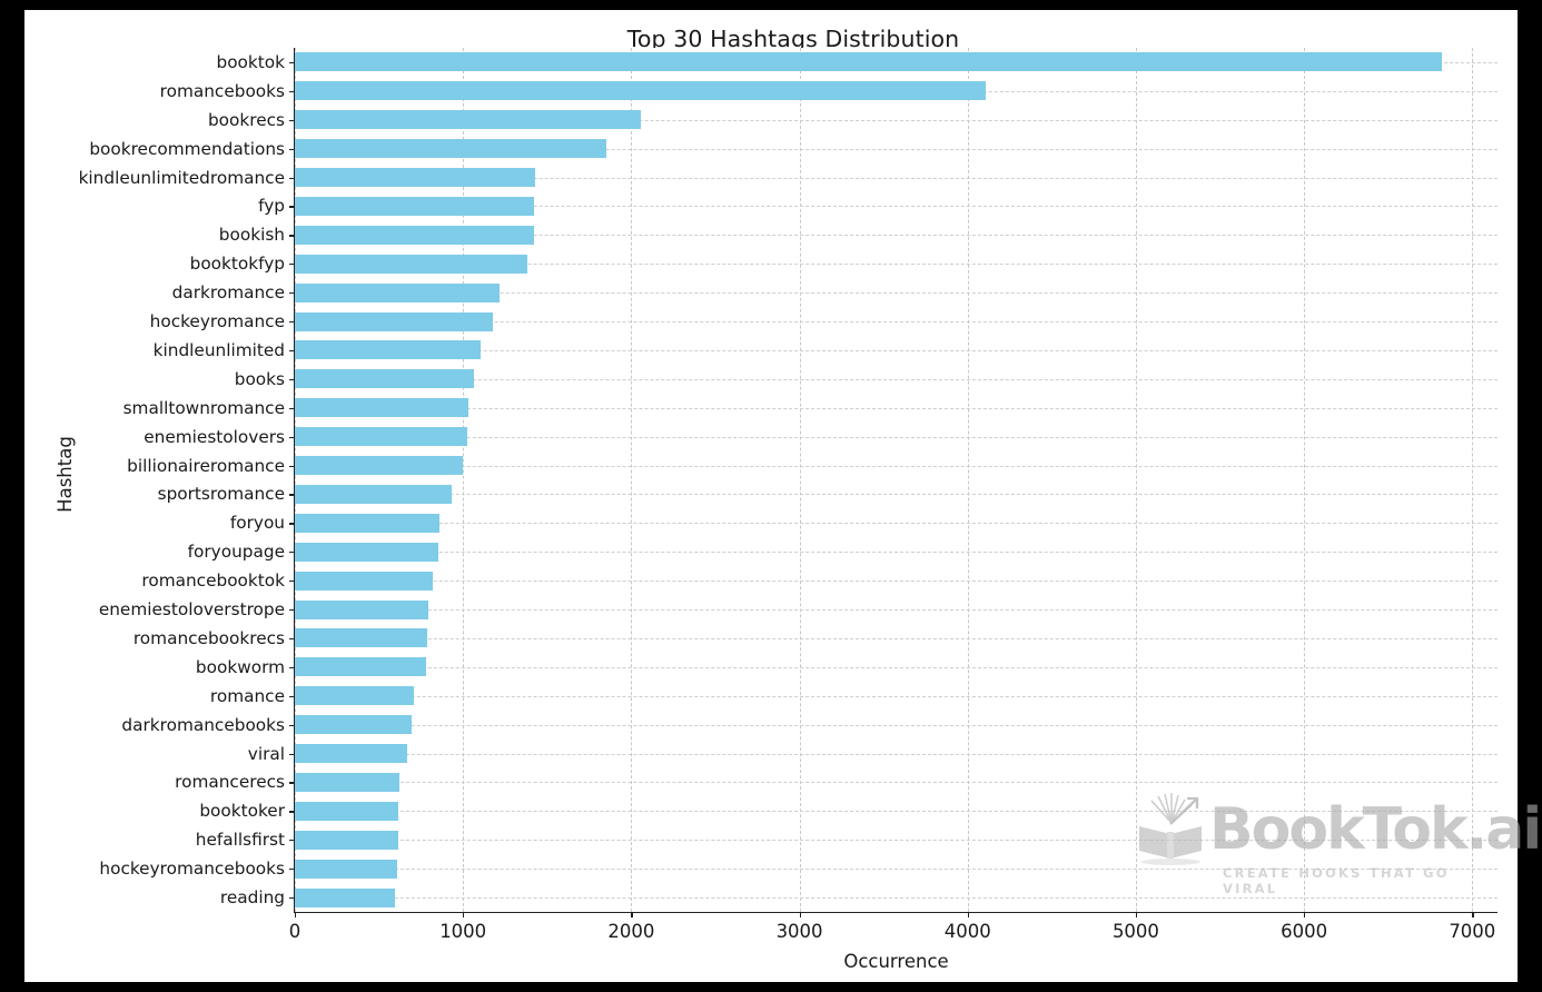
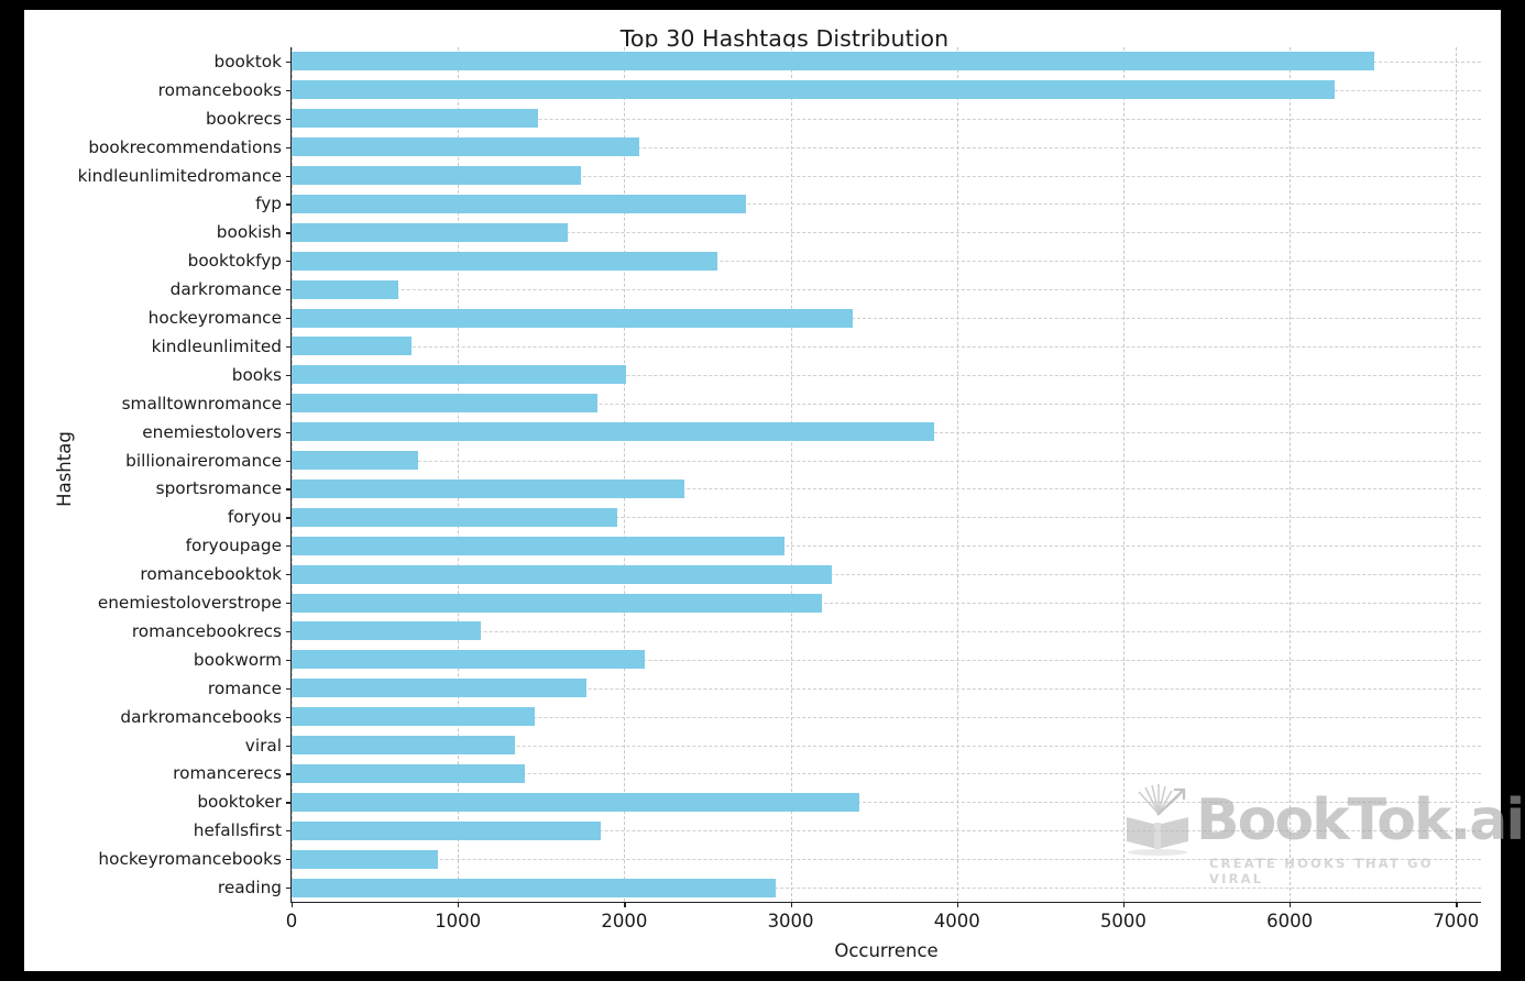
booktok: 6820 -> 6510
romancebooks: 4100 -> 6270
bookrecs: 2060 -> 1480
bookrecommendations: 1850 -> 2090
kindleunlimitedromance: 1430 -> 1740
fyp: 1420 -> 2730
bookish: 1420 -> 1660
booktokfyp: 1380 -> 2560
darkromance: 1220 -> 640
hockeyromance: 1180 -> 3370
kindleunlimited: 1100 -> 720
books: 1060 -> 2010
smalltownromance: 1030 -> 1840
enemiestolovers: 1020 -> 3860
billionaireromance: 1000 -> 760
sportsromance: 940 -> 2360
foryou: 860 -> 1960
foryoupage: 850 -> 2960
romancebooktok: 820 -> 3250
enemiestoloverstrope: 800 -> 3190
romancebookrecs: 790 -> 1140
bookworm: 780 -> 2120
romance: 710 -> 1770
darkromancebooks: 700 -> 1460
viral: 670 -> 1340
romancerecs: 620 -> 1400
booktoker: 620 -> 3410
hefallsfirst: 610 -> 1860
hockeyromancebooks: 610 -> 880
reading: 600 -> 2910
